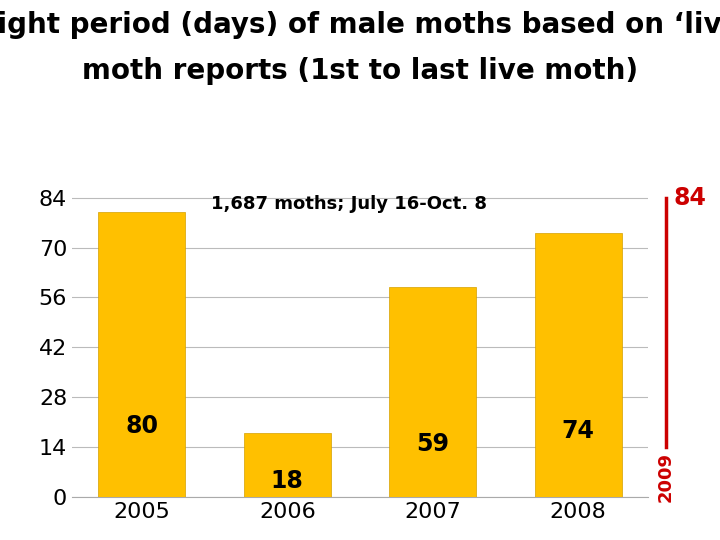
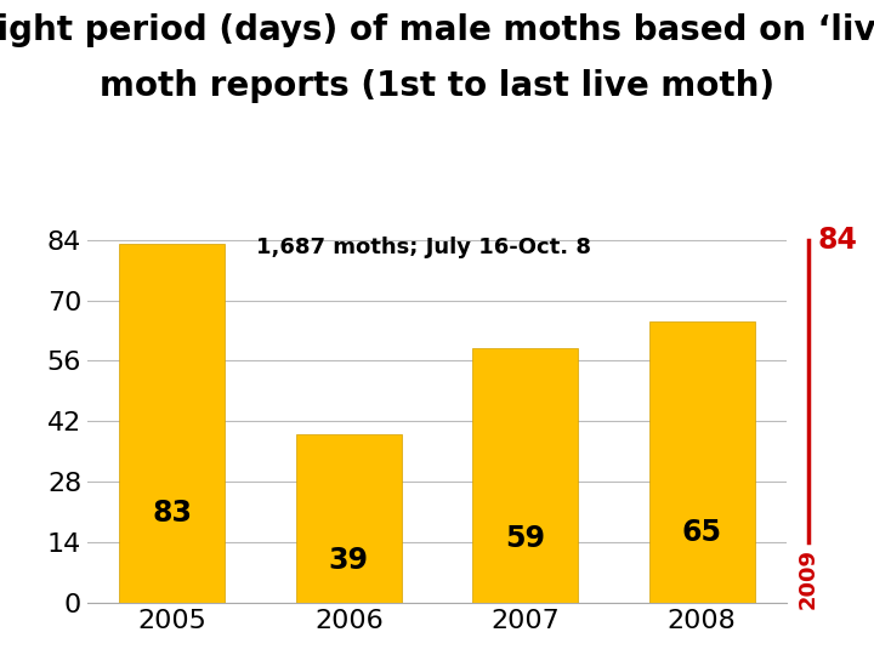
2005: 80 -> 83
2006: 18 -> 39
2008: 74 -> 65
